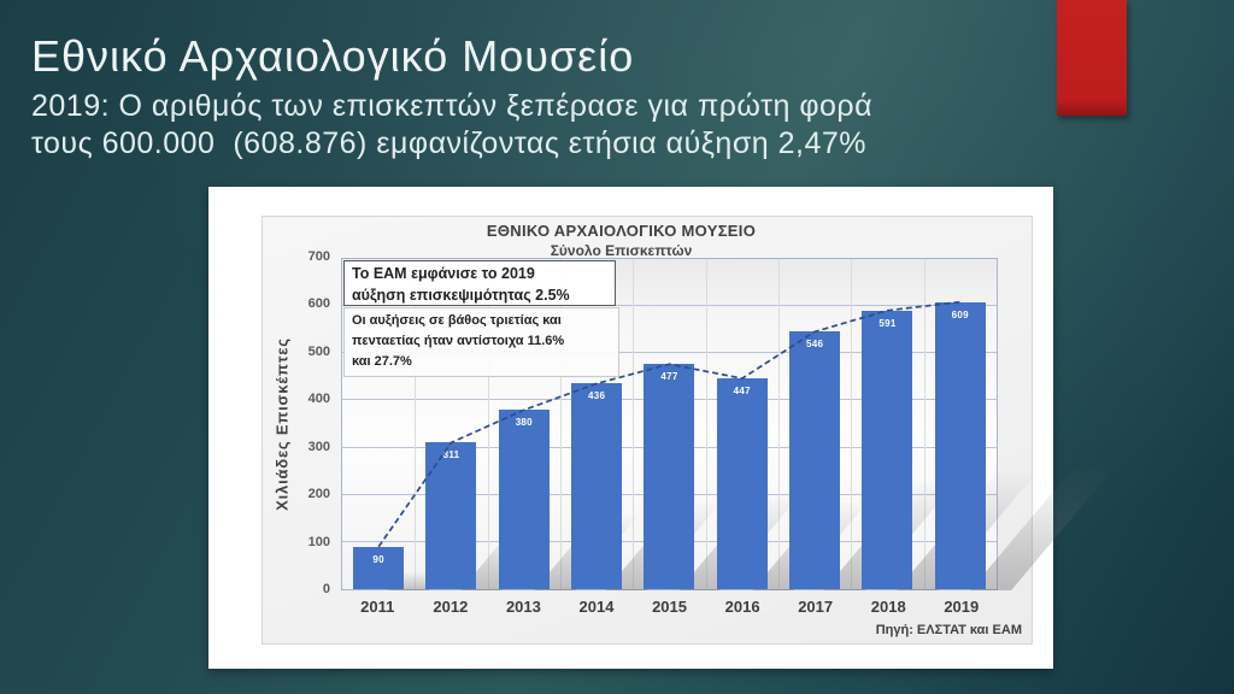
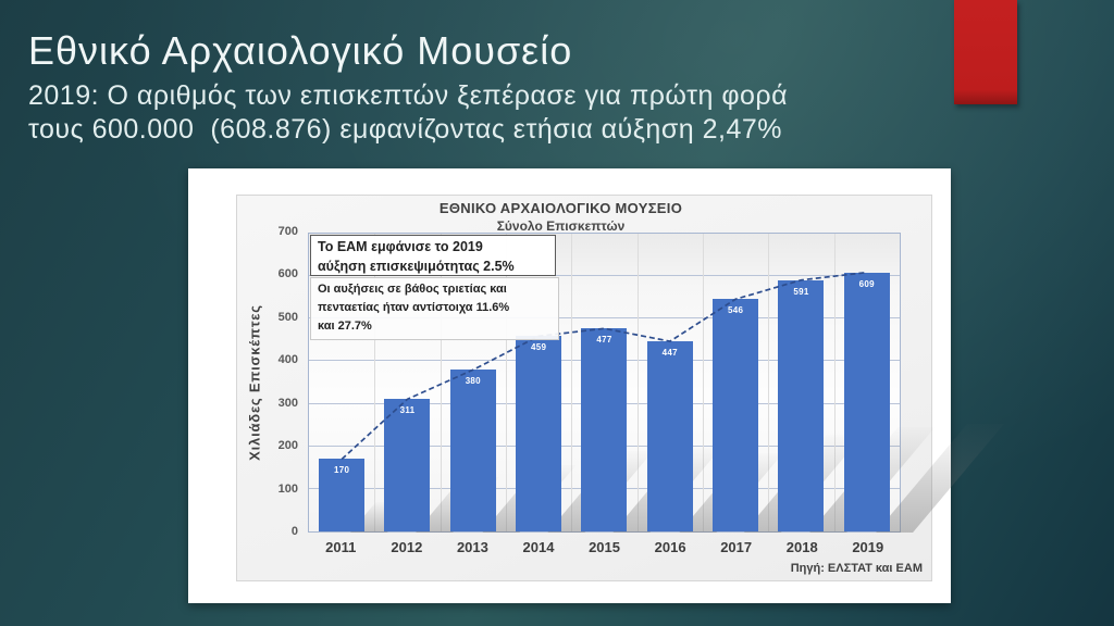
2011: 90 -> 170
2014: 436 -> 459
